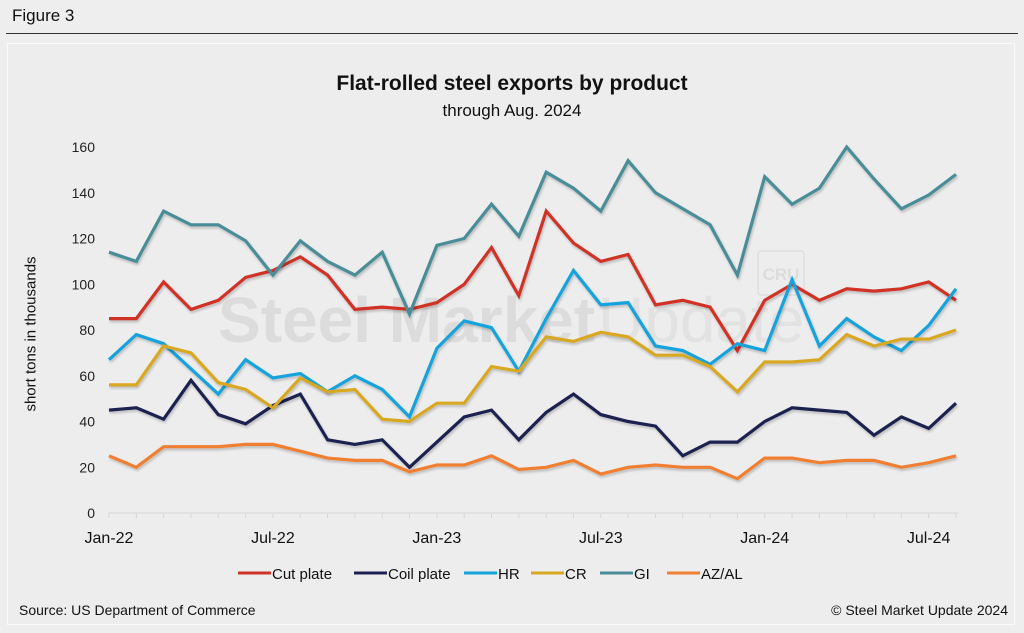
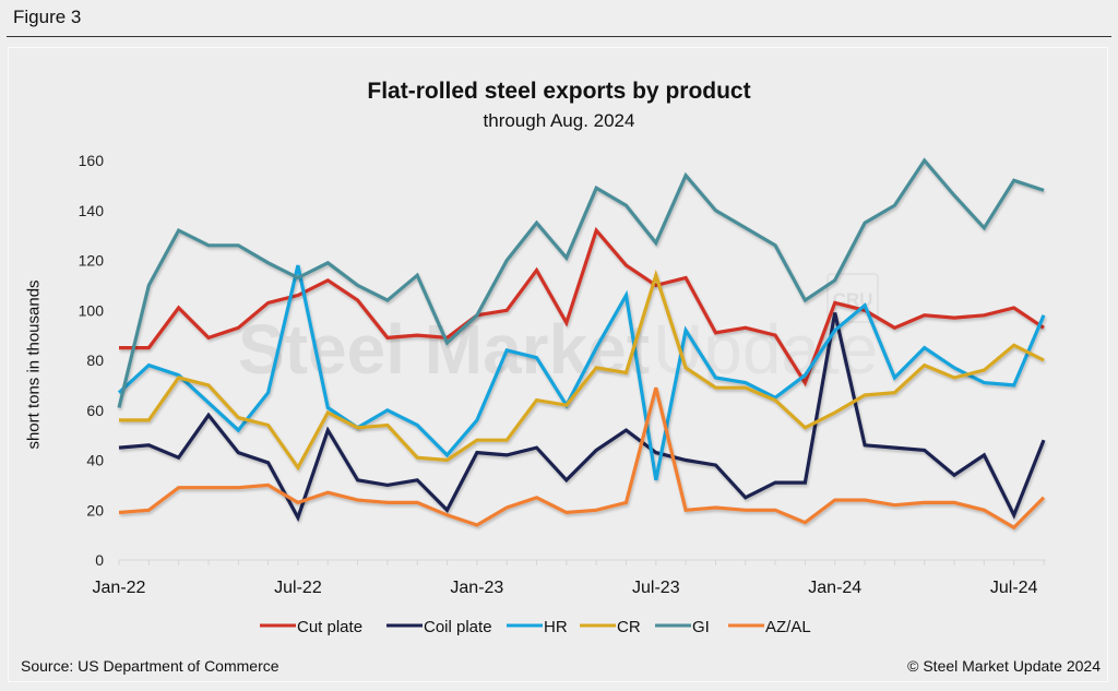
GI/Jan-22: 114 -> 61
AZ/AL/Jan-22: 25 -> 19
Coil plate/Jul-22: 47 -> 17
HR/Jul-22: 59 -> 118
CR/Jul-22: 46 -> 37
GI/Jul-22: 104 -> 113
AZ/AL/Jul-22: 30 -> 23
Cut plate/Jan-23: 92 -> 98
Coil plate/Jan-23: 31 -> 43
HR/Jan-23: 72 -> 56
GI/Jan-23: 117 -> 98
AZ/AL/Jan-23: 21 -> 14
HR/Jul-23: 91 -> 32
CR/Jul-23: 79 -> 114
GI/Jul-23: 132 -> 127
AZ/AL/Jul-23: 17 -> 69
Cut plate/Jan-24: 93 -> 103
Coil plate/Jan-24: 40 -> 99
HR/Jan-24: 71 -> 92
CR/Jan-24: 66 -> 59
GI/Jan-24: 147 -> 112
Coil plate/Jul-24: 37 -> 18
HR/Jul-24: 82 -> 70
CR/Jul-24: 76 -> 86
GI/Jul-24: 139 -> 152
AZ/AL/Jul-24: 22 -> 13
